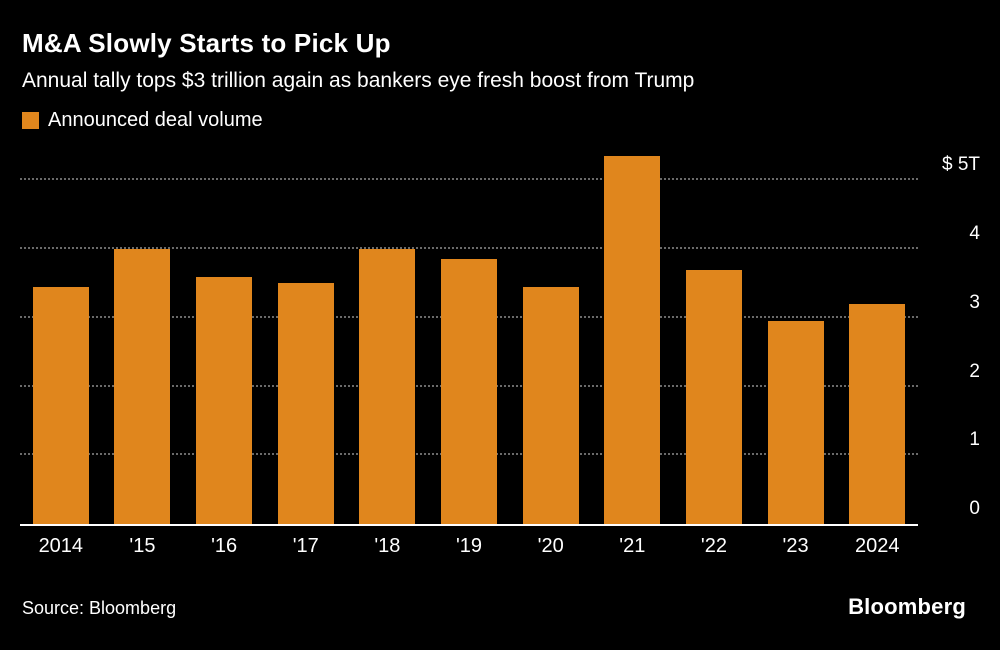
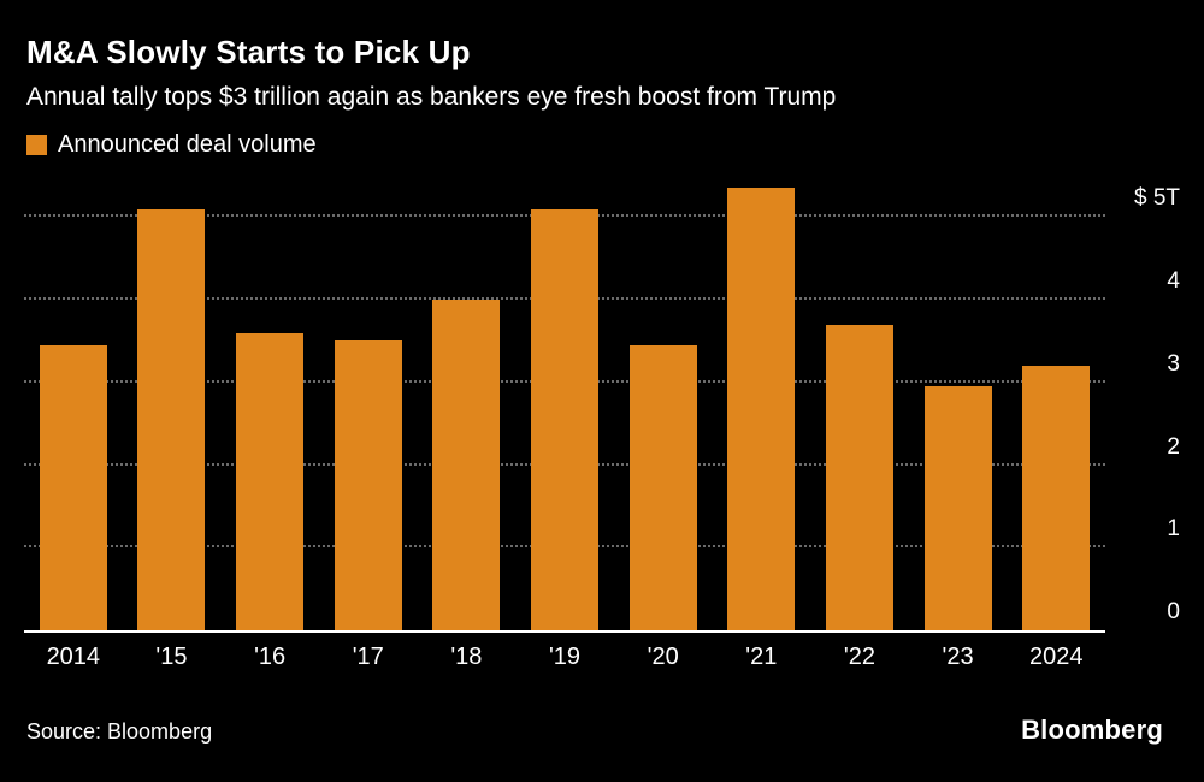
'15: 4.0 -> 5.1
'19: 3.9 -> 5.1
